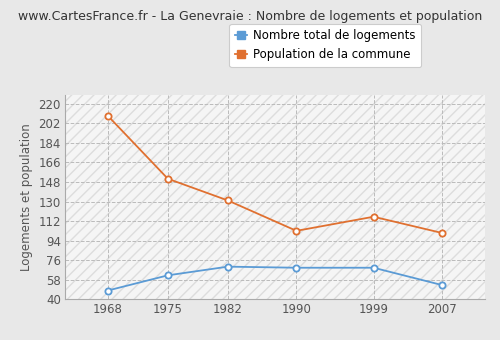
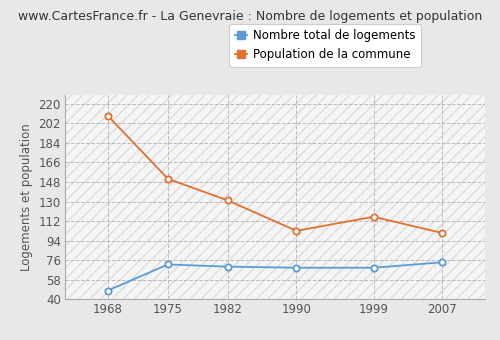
Nombre total de logements/1975: 62 -> 72
Nombre total de logements/2007: 53 -> 74
